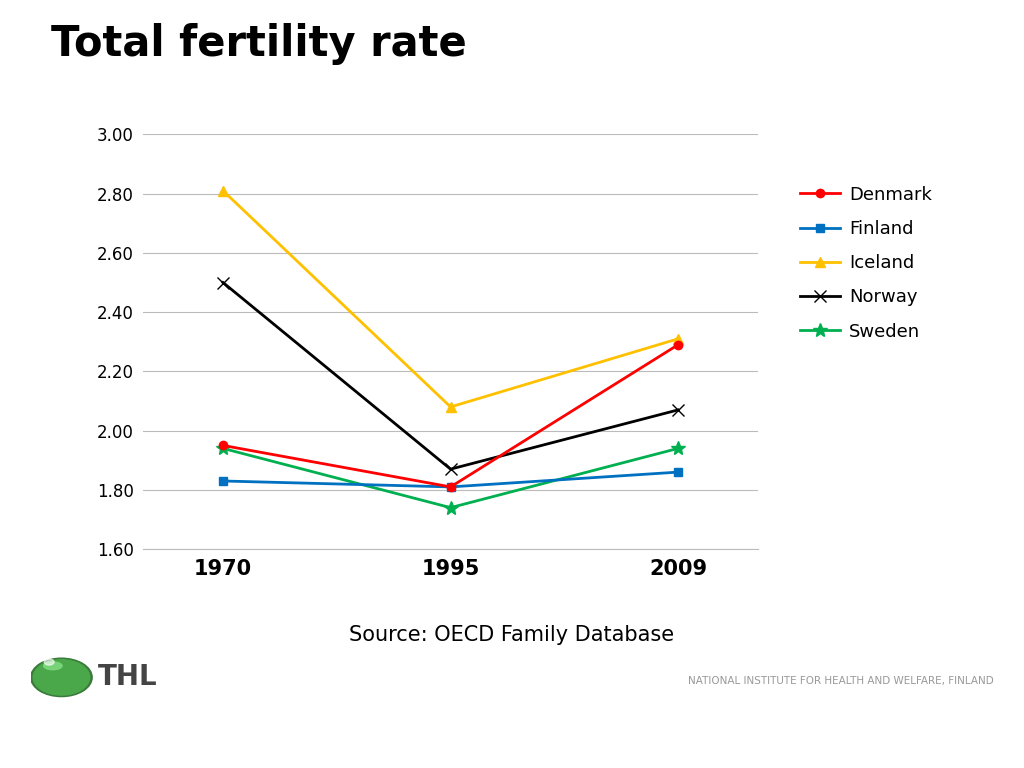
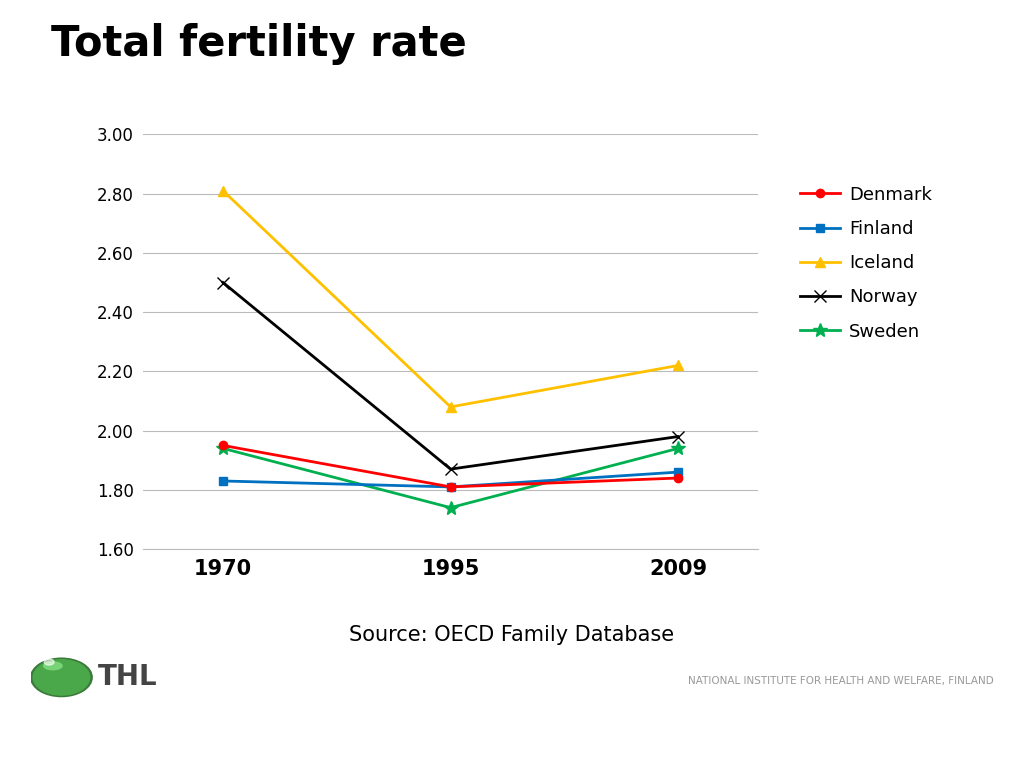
Denmark/2009: 2.29 -> 1.84
Iceland/2009: 2.31 -> 2.22
Norway/2009: 2.07 -> 1.98
